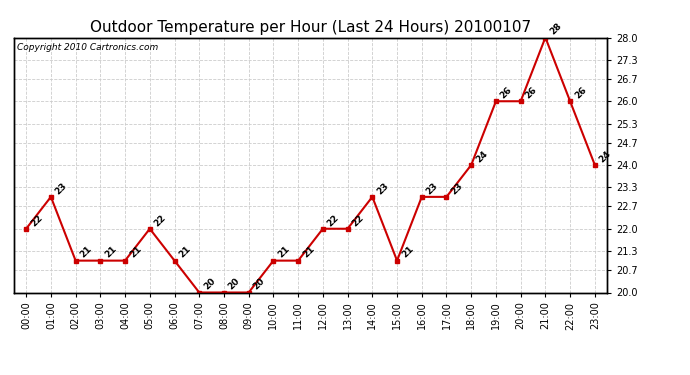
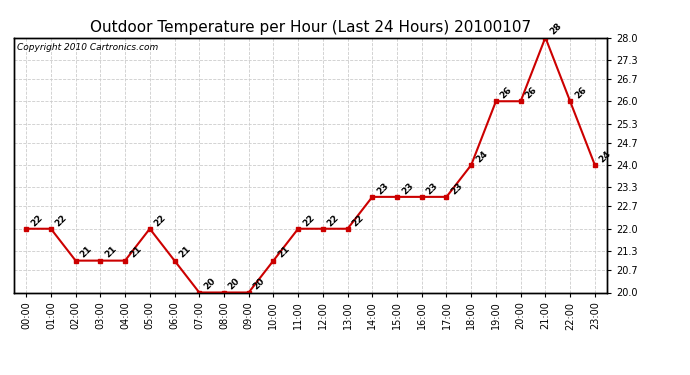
01:00: 23 -> 22
11:00: 21 -> 22
15:00: 21 -> 23
